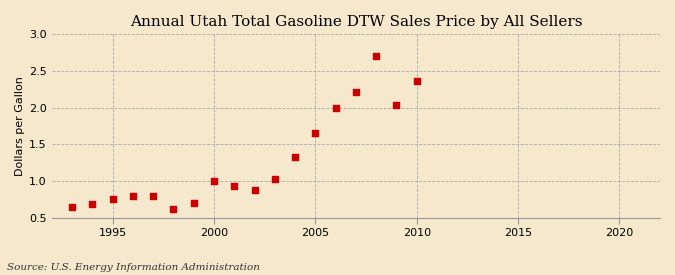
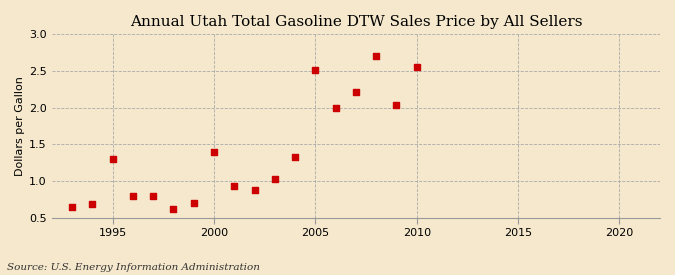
1995: 0.76 -> 1.30
2000: 1.00 -> 1.40
2005: 1.65 -> 2.52
2010: 2.37 -> 2.56
